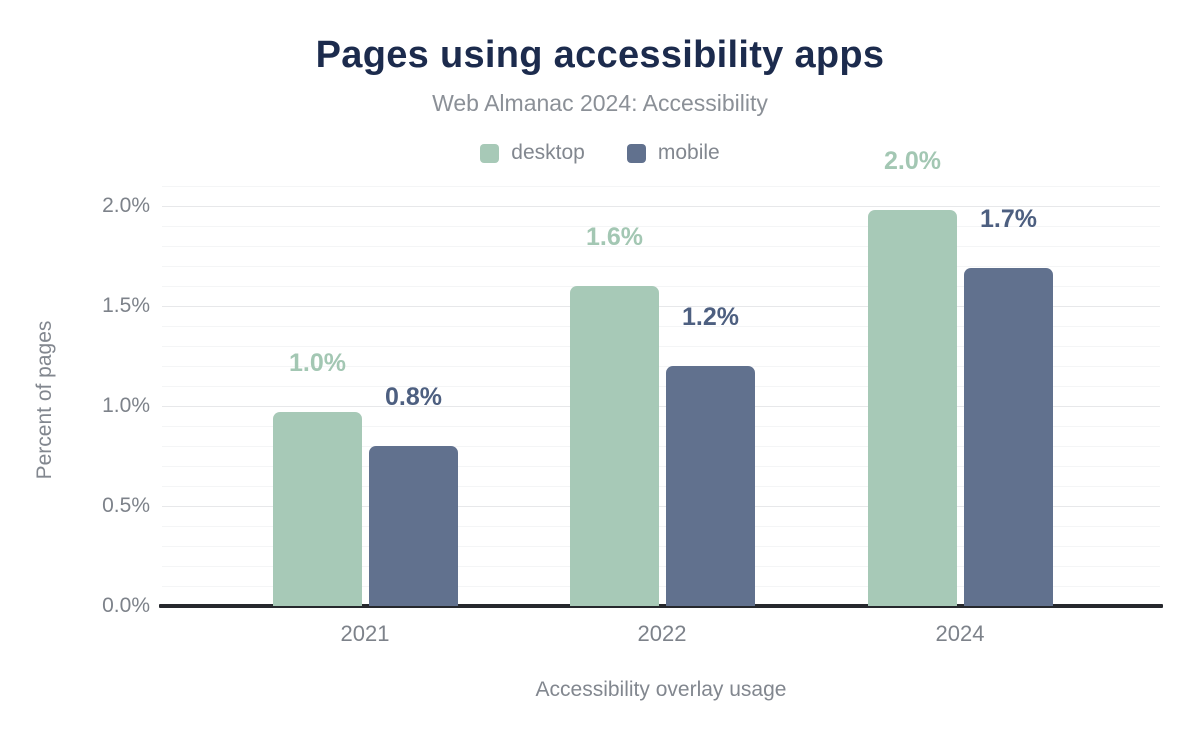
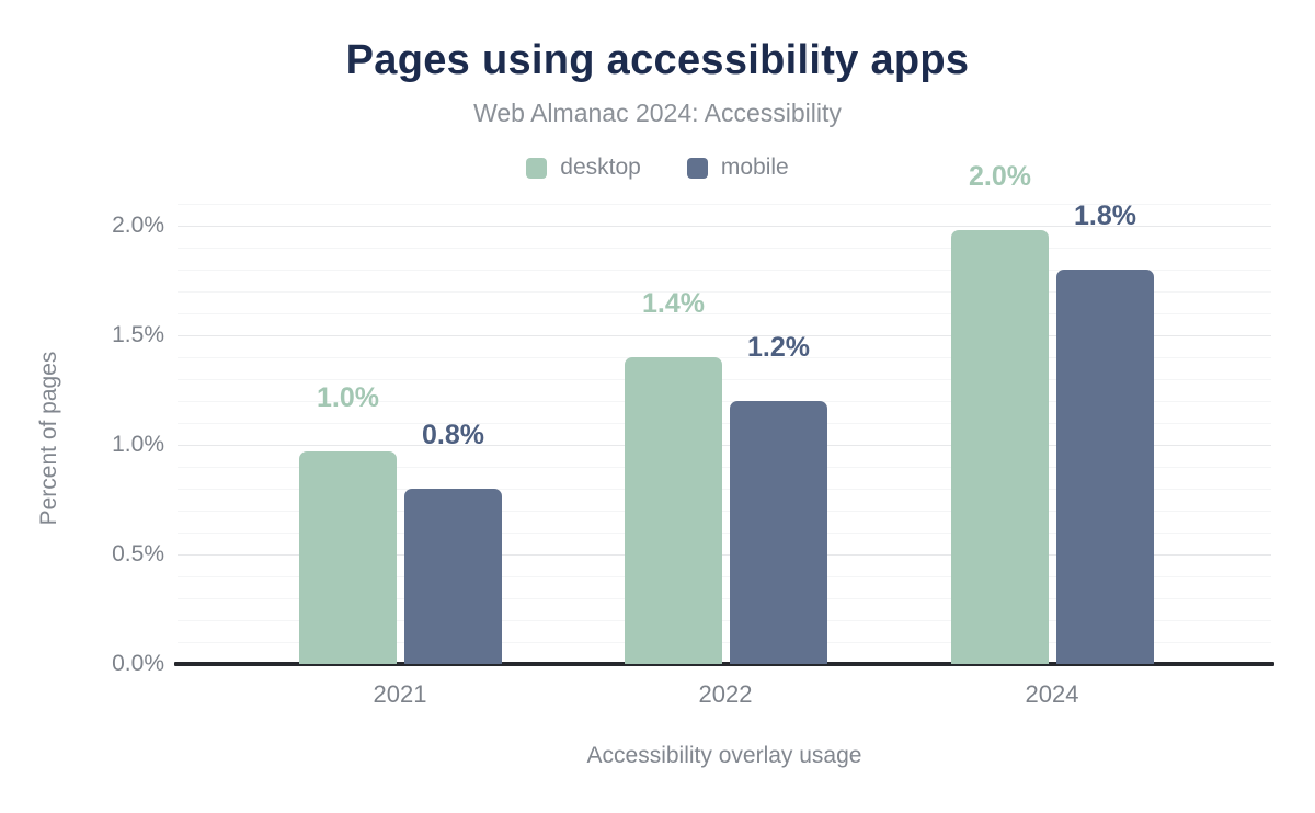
desktop/2022: 1.6% -> 1.4%
mobile/2024: 1.7% -> 1.8%
